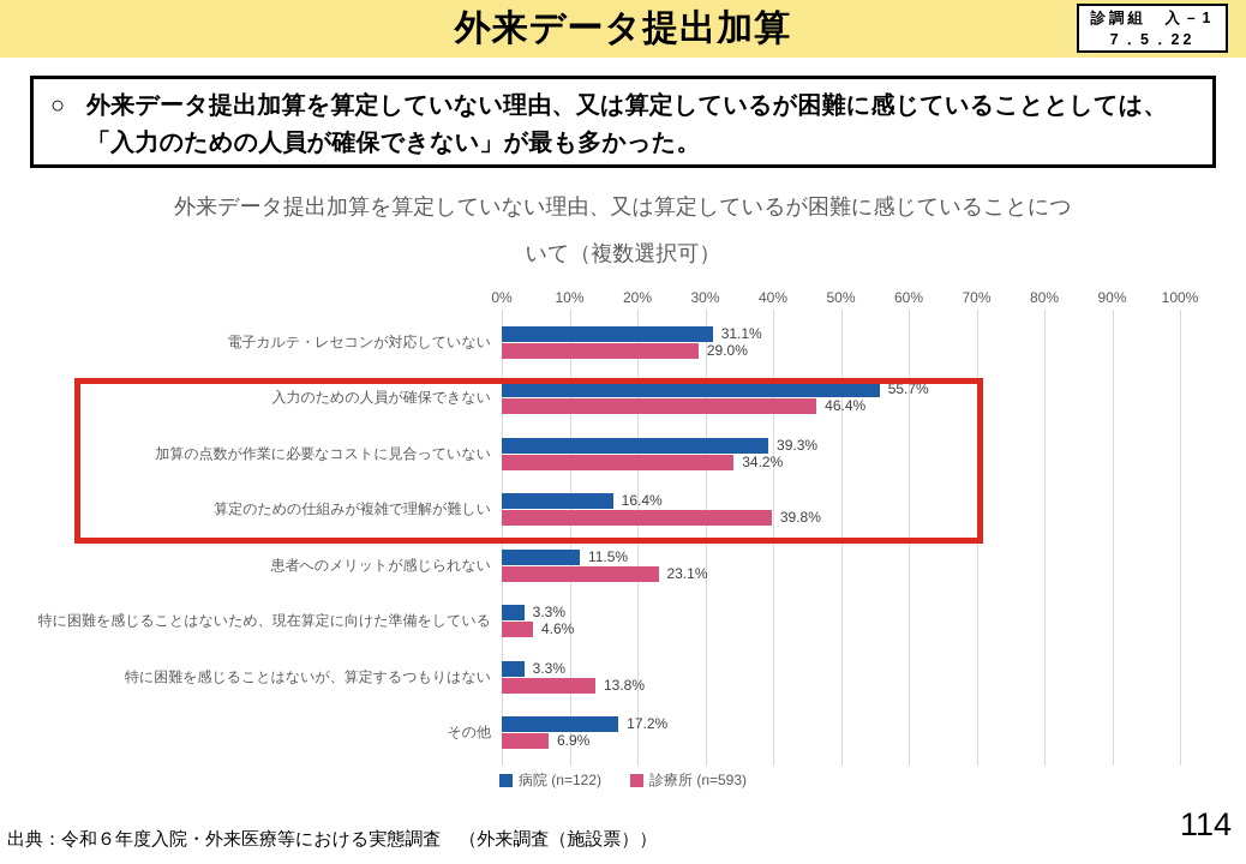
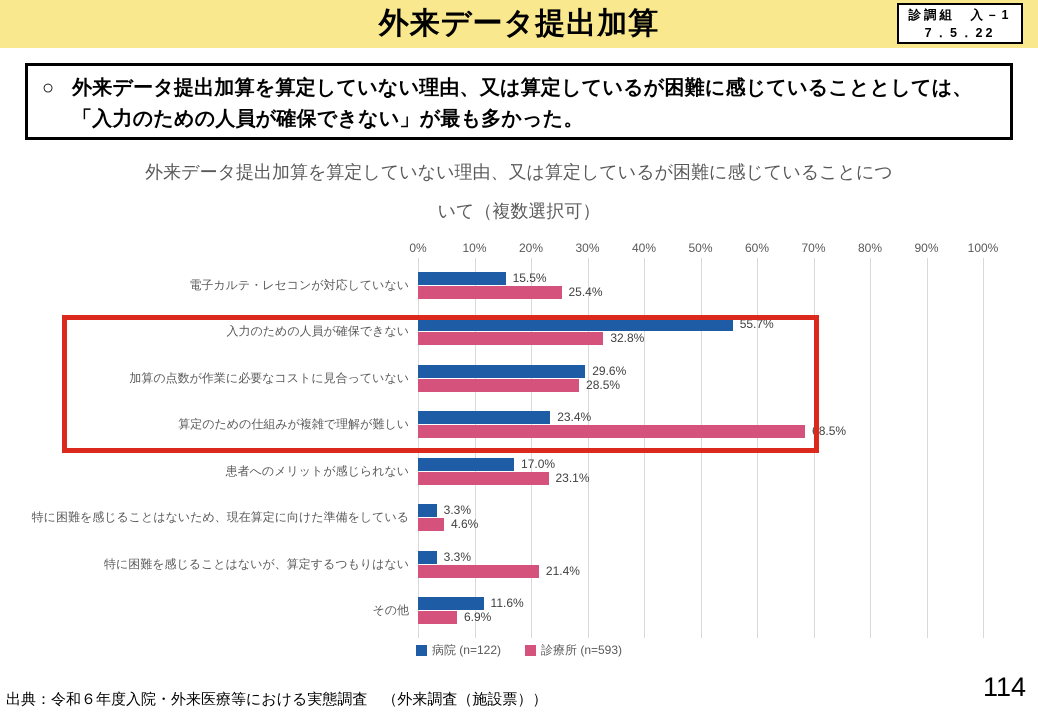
病院 (n=122)/電子カルテ・レセコンが対応していない: 31.1% -> 15.5%
診療所 (n=593)/電子カルテ・レセコンが対応していない: 29.0% -> 25.4%
診療所 (n=593)/入力のための人員が確保できない: 46.4% -> 32.8%
病院 (n=122)/加算の点数が作業に必要なコストに見合っていない: 39.3% -> 29.6%
診療所 (n=593)/加算の点数が作業に必要なコストに見合っていない: 34.2% -> 28.5%
病院 (n=122)/算定のための仕組みが複雑で理解が難しい: 16.4% -> 23.4%
診療所 (n=593)/算定のための仕組みが複雑で理解が難しい: 39.8% -> 68.5%
病院 (n=122)/患者へのメリットが感じられない: 11.5% -> 17.0%
診療所 (n=593)/特に困難を感じることはないが、算定するつもりはない: 13.8% -> 21.4%
病院 (n=122)/その他: 17.2% -> 11.6%
